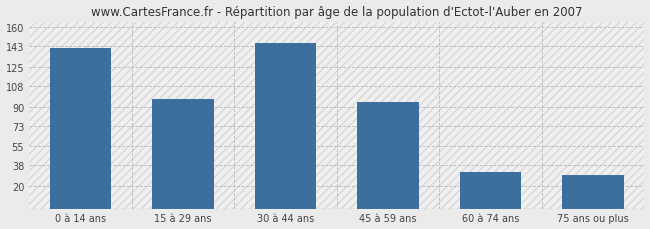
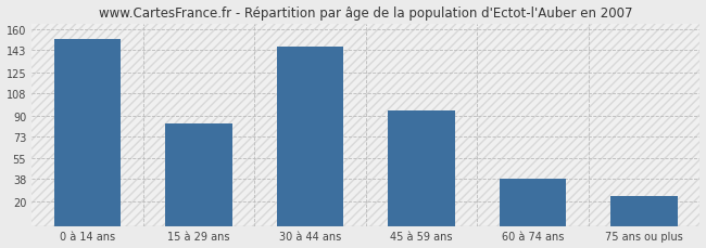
0 à 14 ans: 142 -> 152
15 à 29 ans: 97 -> 83
60 à 74 ans: 32 -> 38
75 ans ou plus: 30 -> 24
